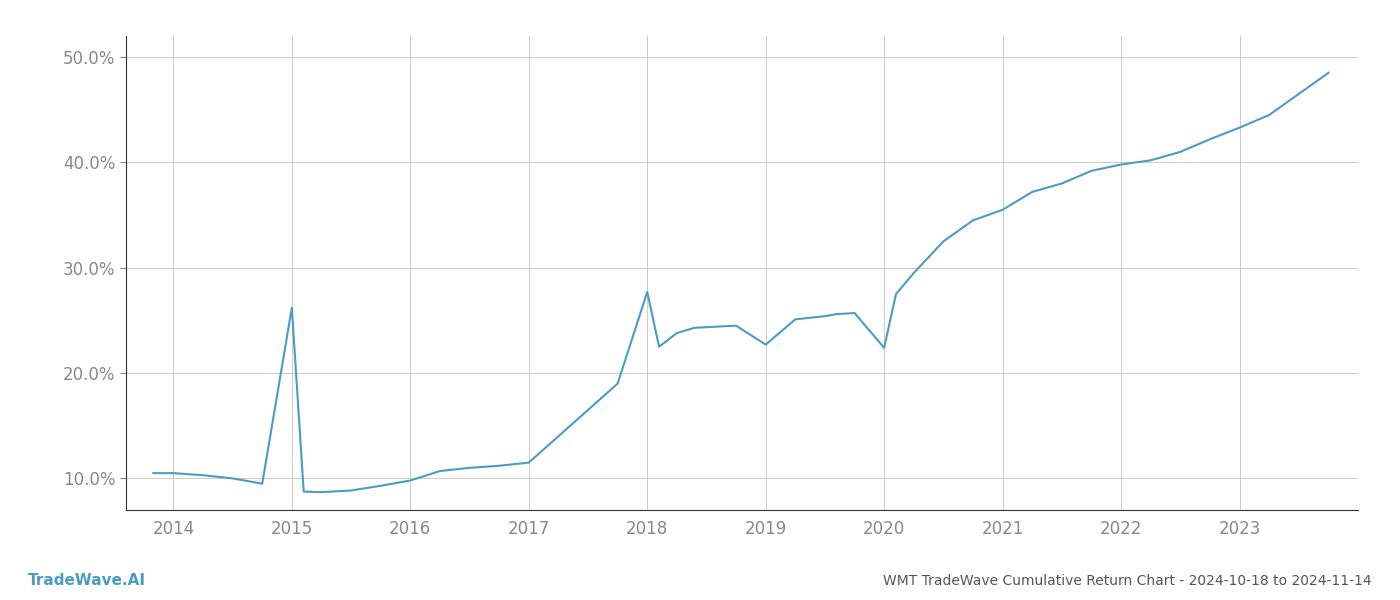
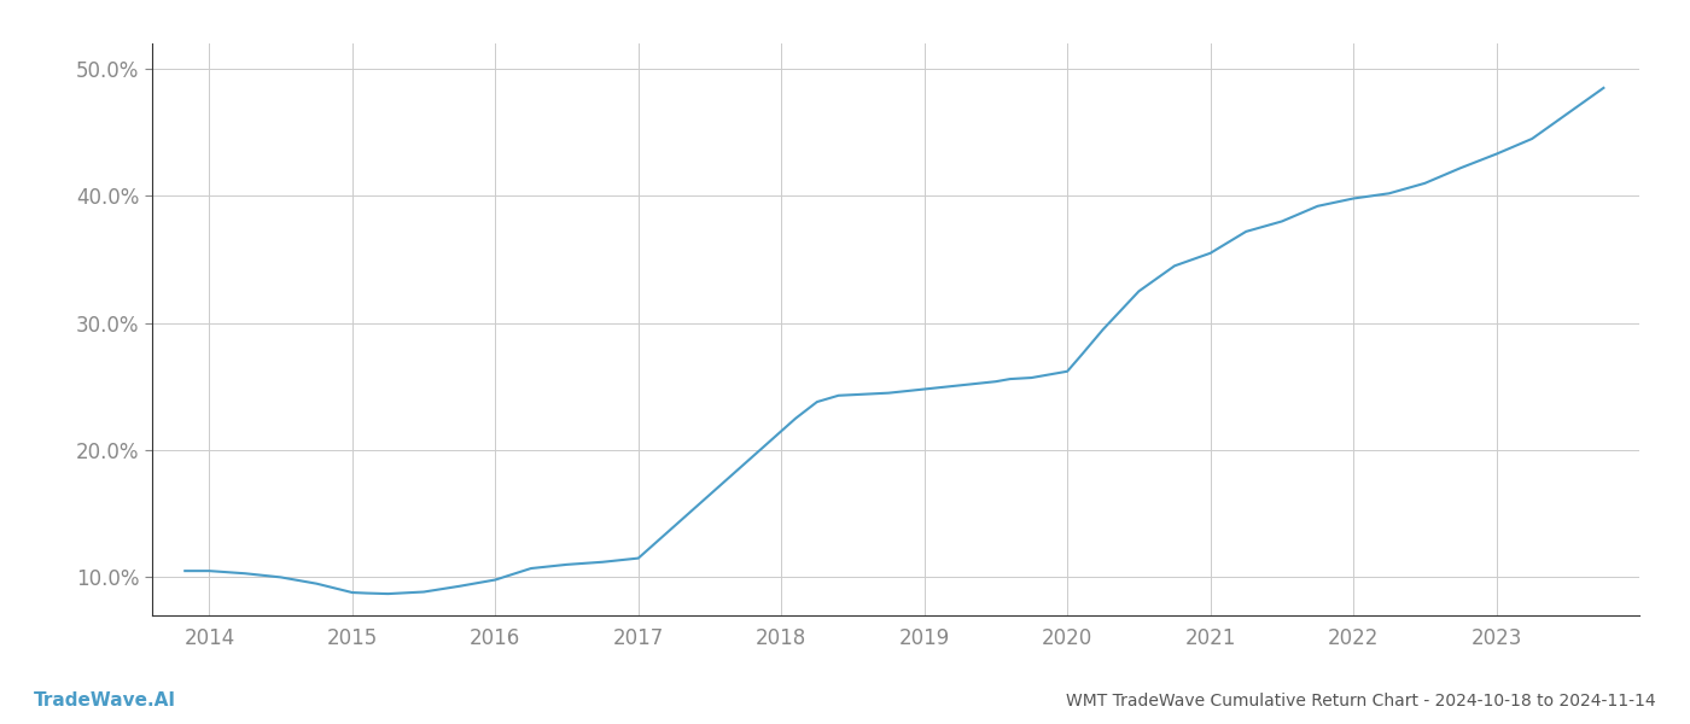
2015: 26.2% -> 8.8%
2018: 27.7% -> 21.5%
2019: 22.7% -> 24.8%
2020: 22.4% -> 26.2%
